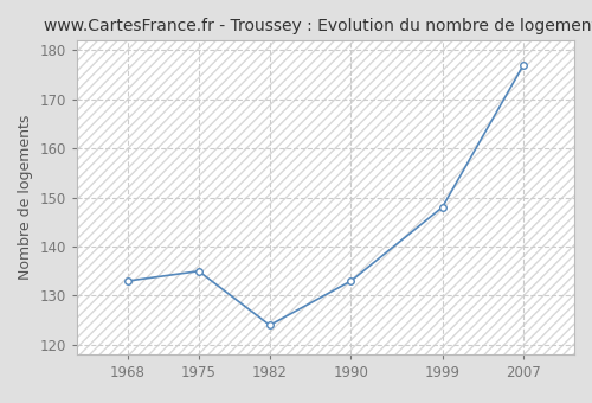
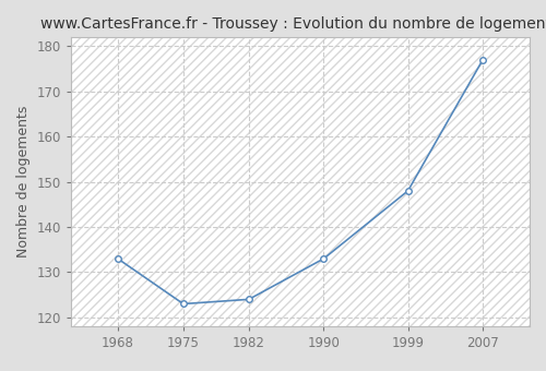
1975: 135 -> 123
